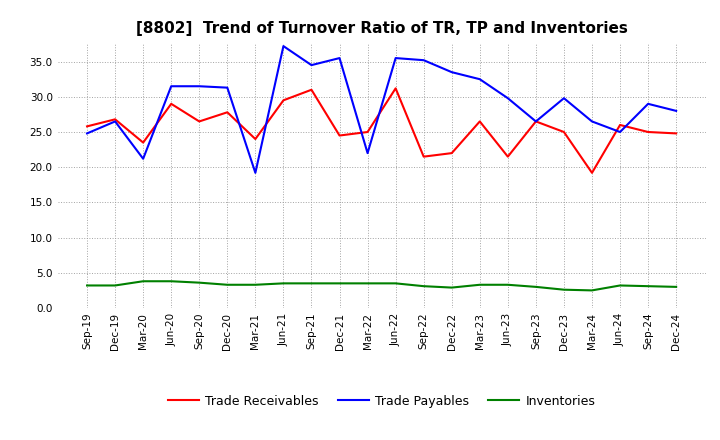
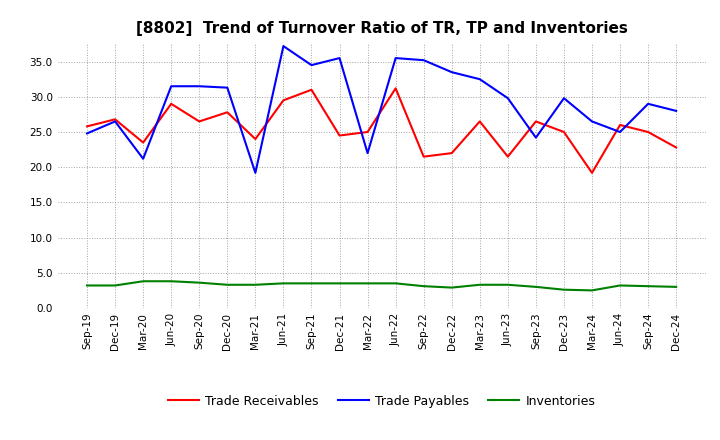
Trade Payables/Sep-23: 26.5 -> 24.2
Trade Receivables/Dec-24: 24.8 -> 22.8
